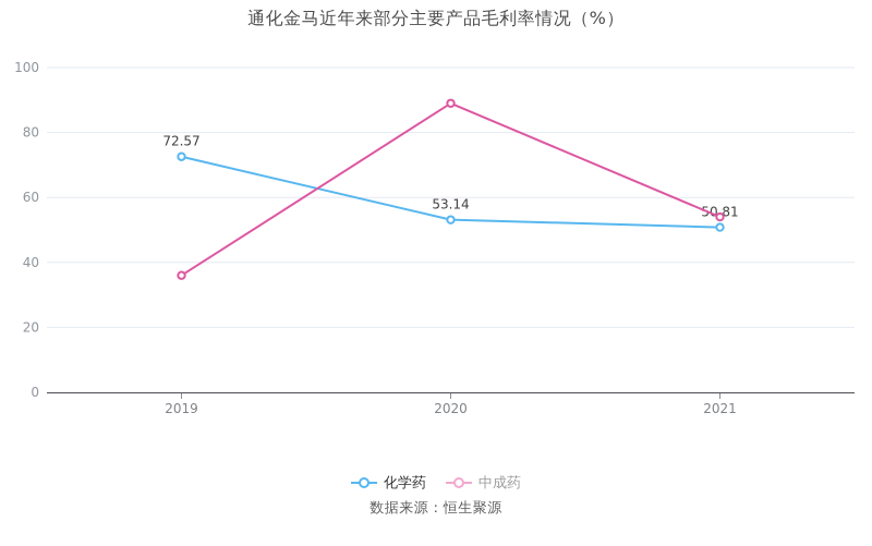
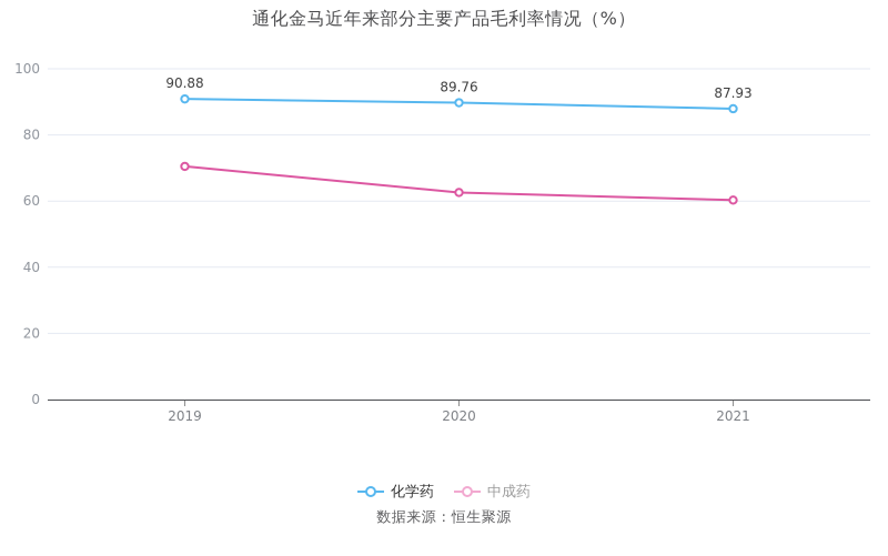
化学药/2019: 72.57 -> 90.88
中成药/2019: 36 -> 70
化学药/2020: 53.14 -> 89.76
中成药/2020: 89 -> 63
化学药/2021: 50.81 -> 87.93
中成药/2021: 54 -> 60
